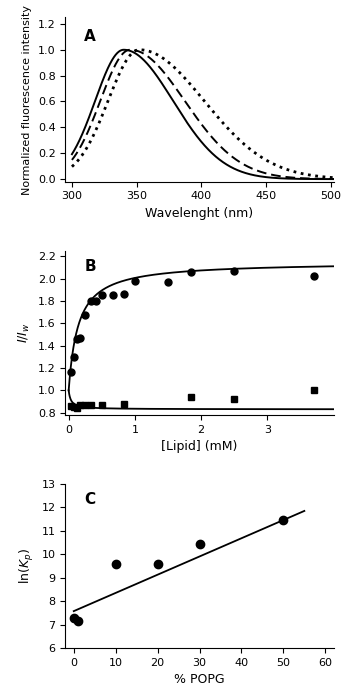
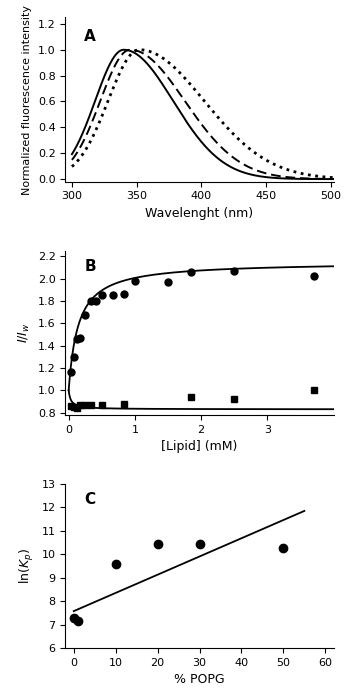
20: 9.57 -> 10.45
50: 11.45 -> 10.25
